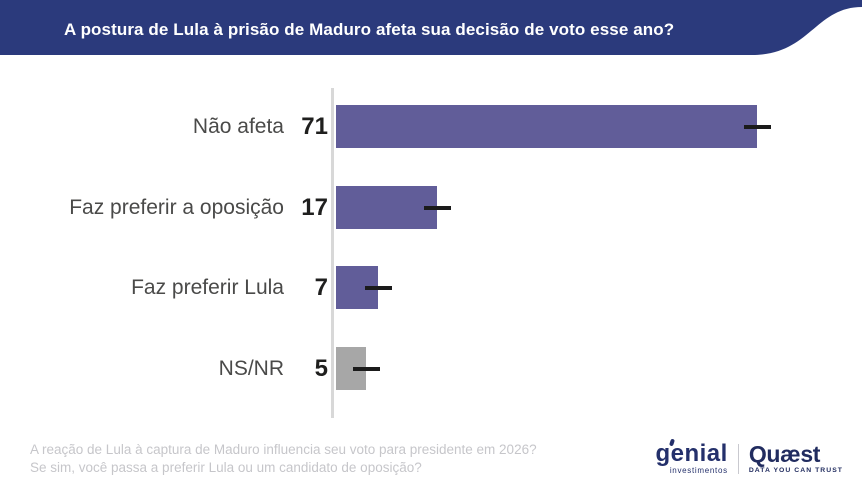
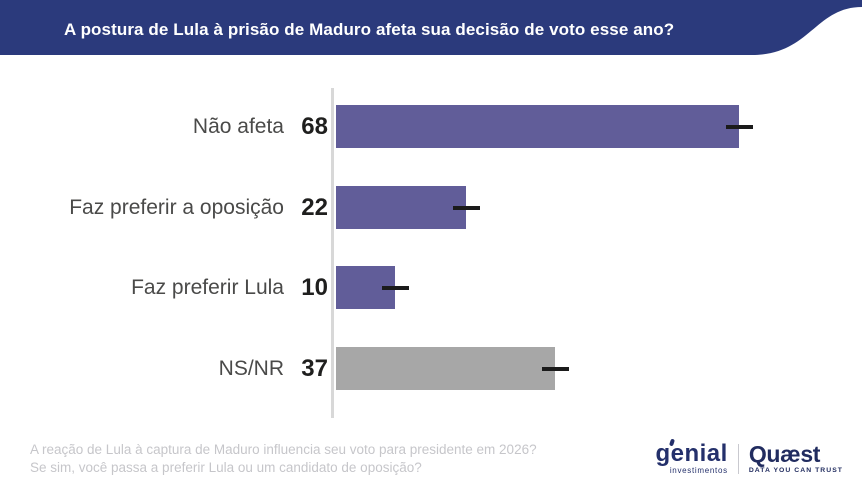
Não afeta: 71 -> 68
Faz preferir a oposição: 17 -> 22
Faz preferir Lula: 7 -> 10
NS/NR: 5 -> 37
